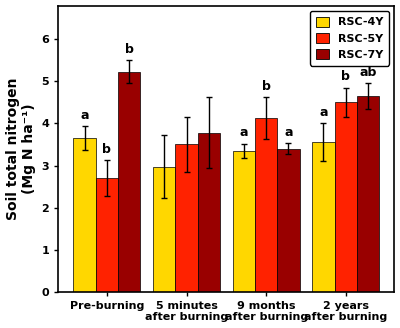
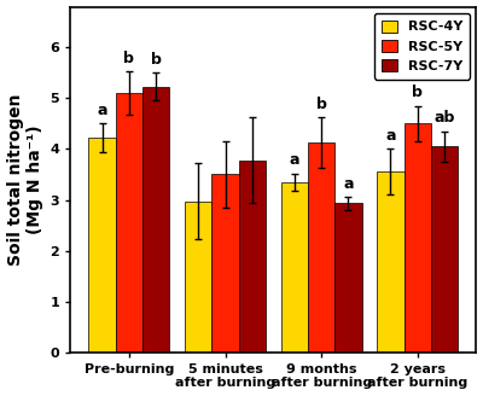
RSC-4Y/Pre-burning: 3.65 -> 4.22
RSC-5Y/Pre-burning: 2.70 -> 5.10
RSC-7Y/9 months after burning: 3.40 -> 2.93
RSC-7Y/2 years after burning: 4.65 -> 4.05
